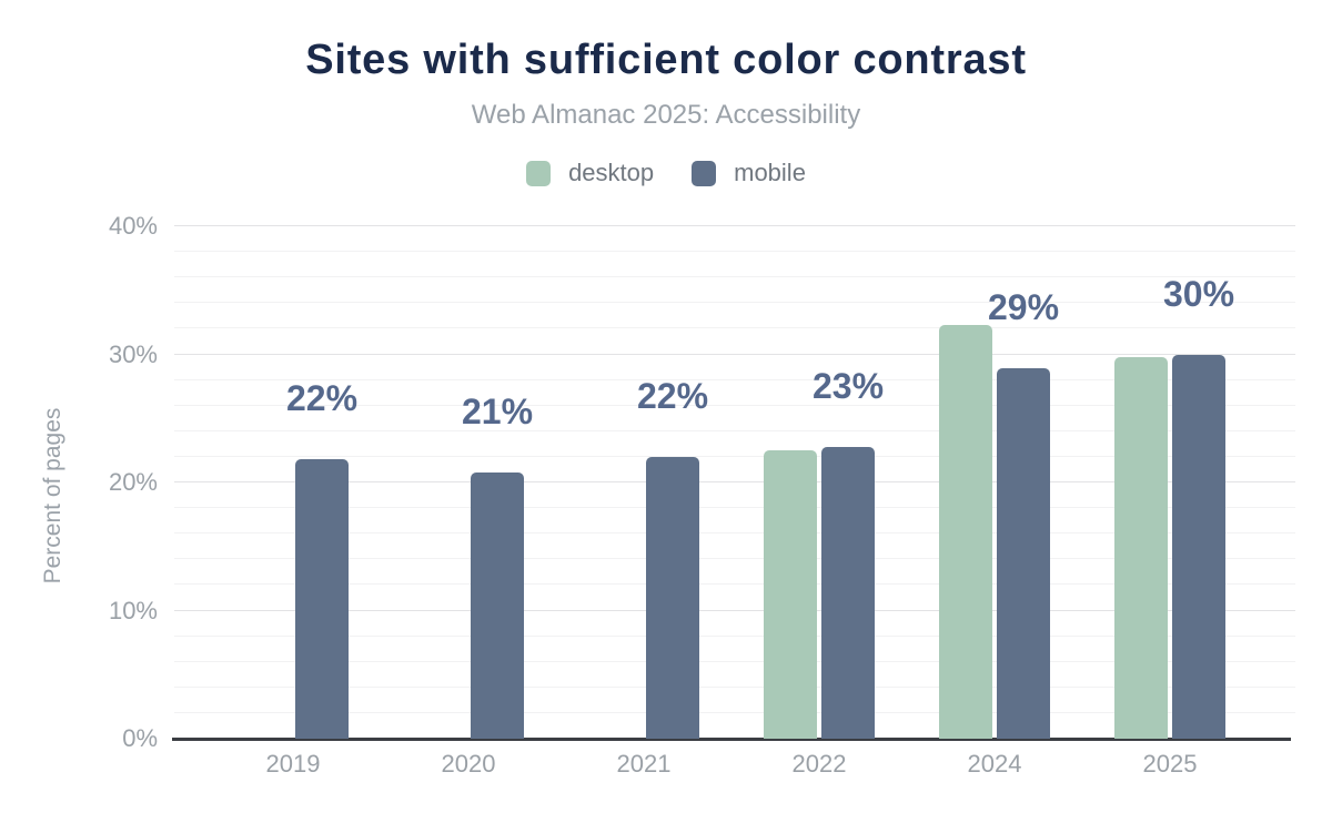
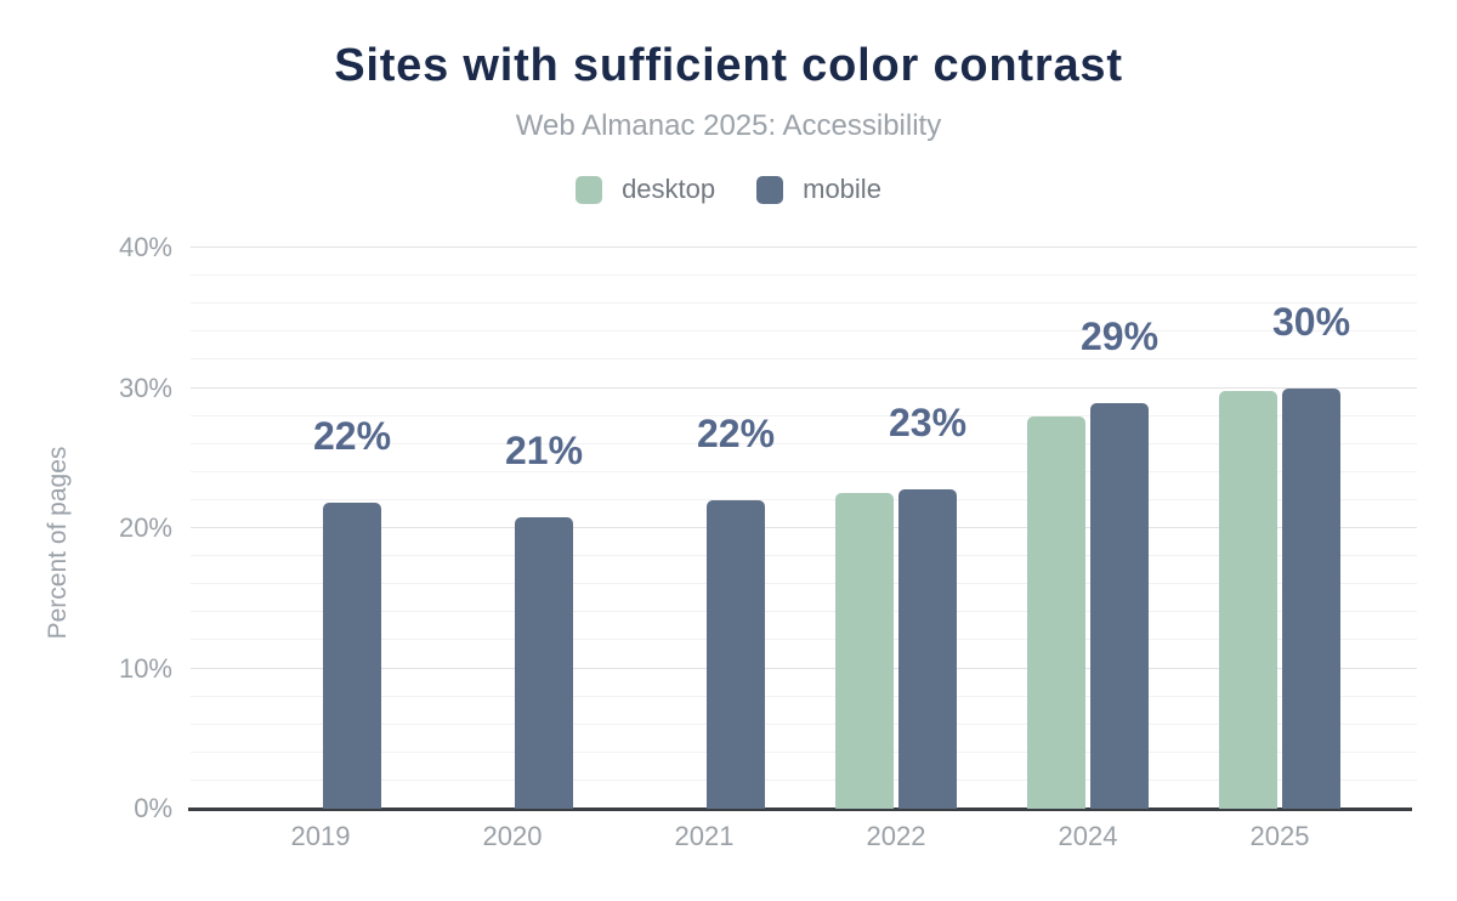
desktop/2024: 32.3% -> 28.0%
